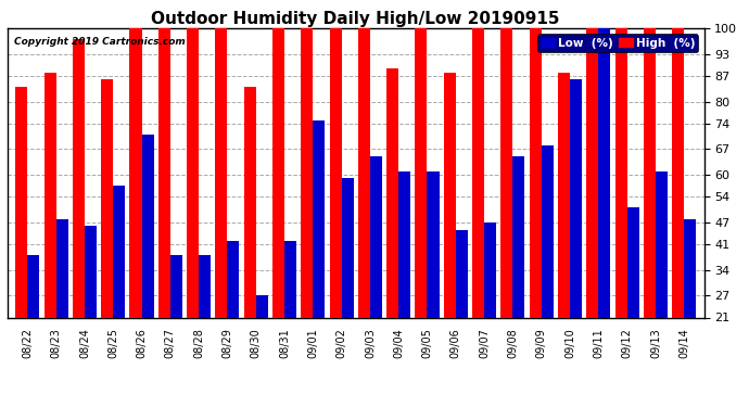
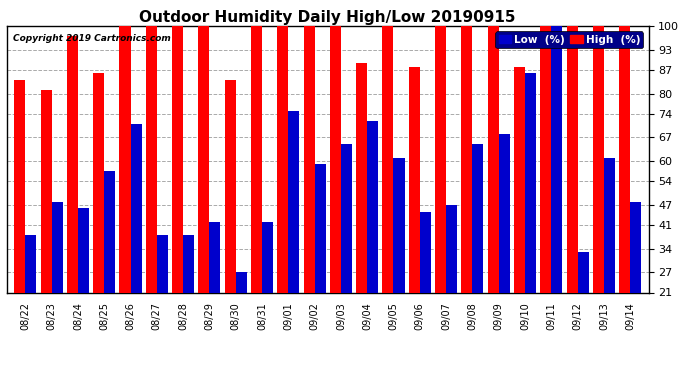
High (%)/08/23: 88 -> 81
Low (%)/09/04: 61 -> 72
Low (%)/09/12: 51 -> 33
